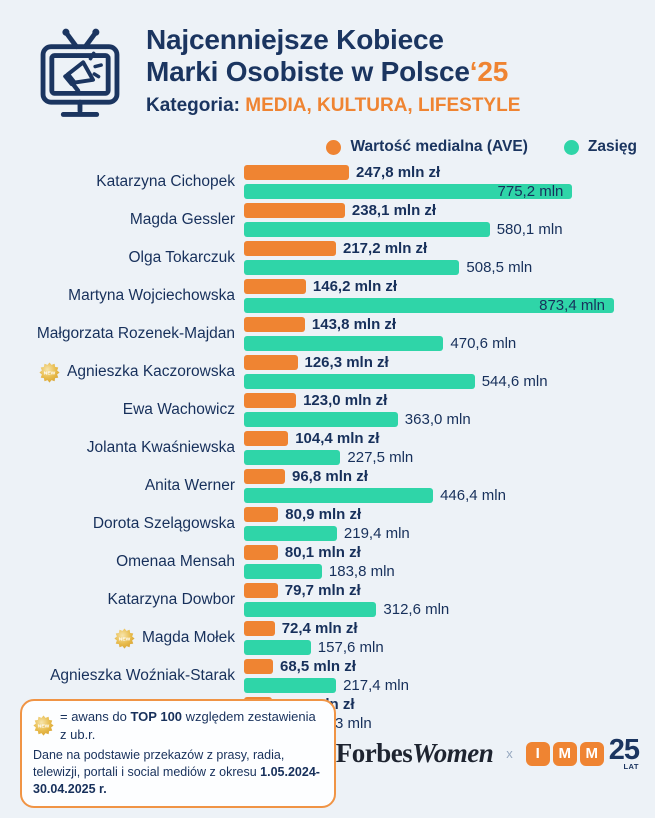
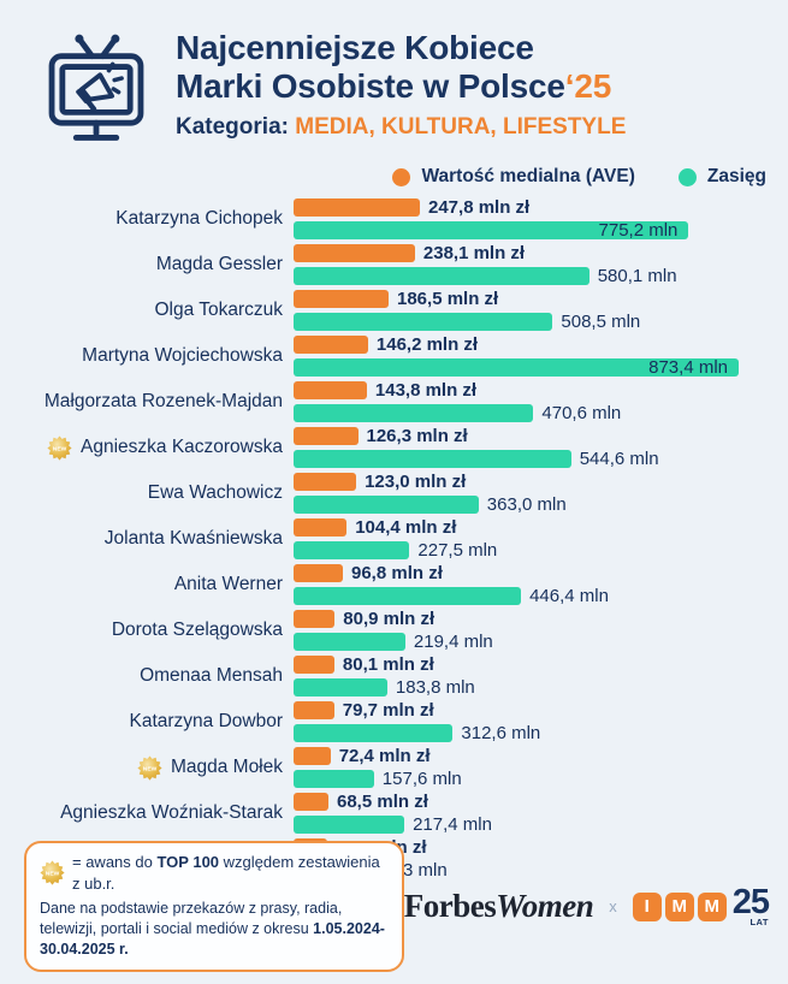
Wartość medialna (AVE)/Olga Tokarczuk: 217,2 -> 186,5
